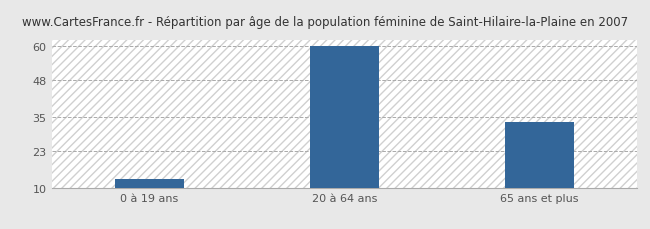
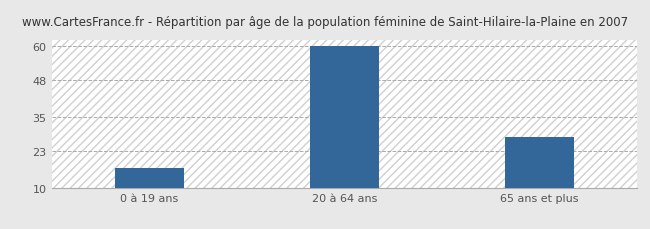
0 à 19 ans: 13 -> 17
65 ans et plus: 33 -> 28
